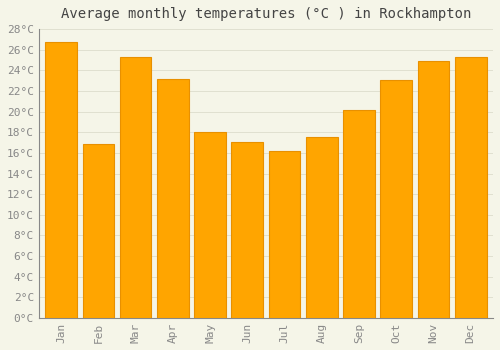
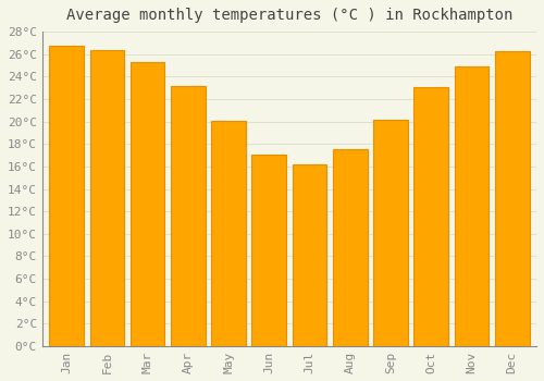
Feb: 16.9°C -> 26.4°C
May: 18.0°C -> 20.1°C
Dec: 25.3°C -> 26.3°C
